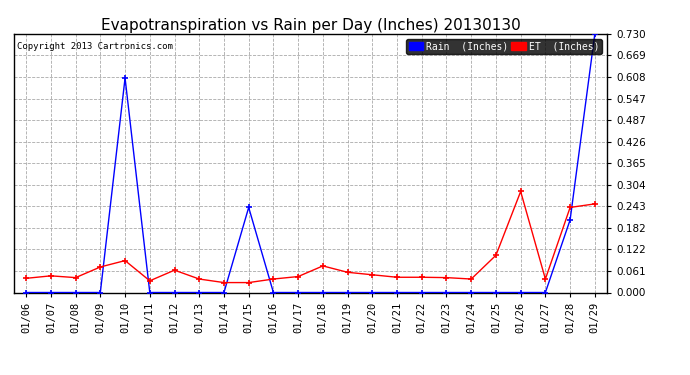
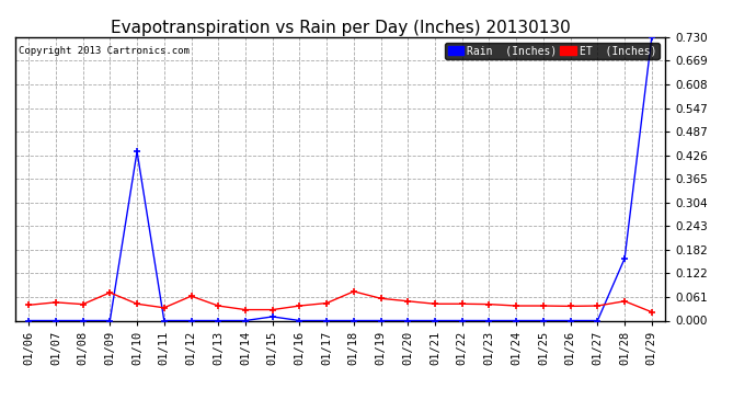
Rain (Inches)/01/10: 0.605 -> 0.435
ET (Inches)/01/10: 0.090 -> 0.043
Rain (Inches)/01/15: 0.240 -> 0.010
ET (Inches)/01/25: 0.105 -> 0.038
ET (Inches)/01/26: 0.285 -> 0.037
Rain (Inches)/01/28: 0.205 -> 0.160
ET (Inches)/01/28: 0.240 -> 0.050
ET (Inches)/01/29: 0.250 -> 0.022
